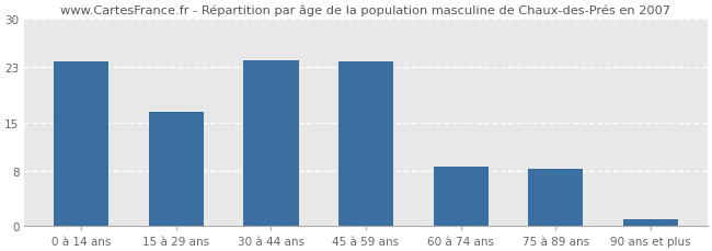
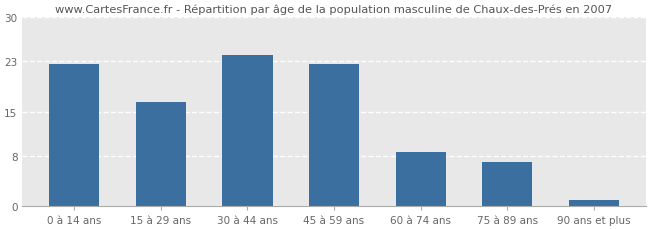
0 à 14 ans: 23.8 -> 22.5
45 à 59 ans: 23.8 -> 22.5
75 à 89 ans: 8.2 -> 7.0
